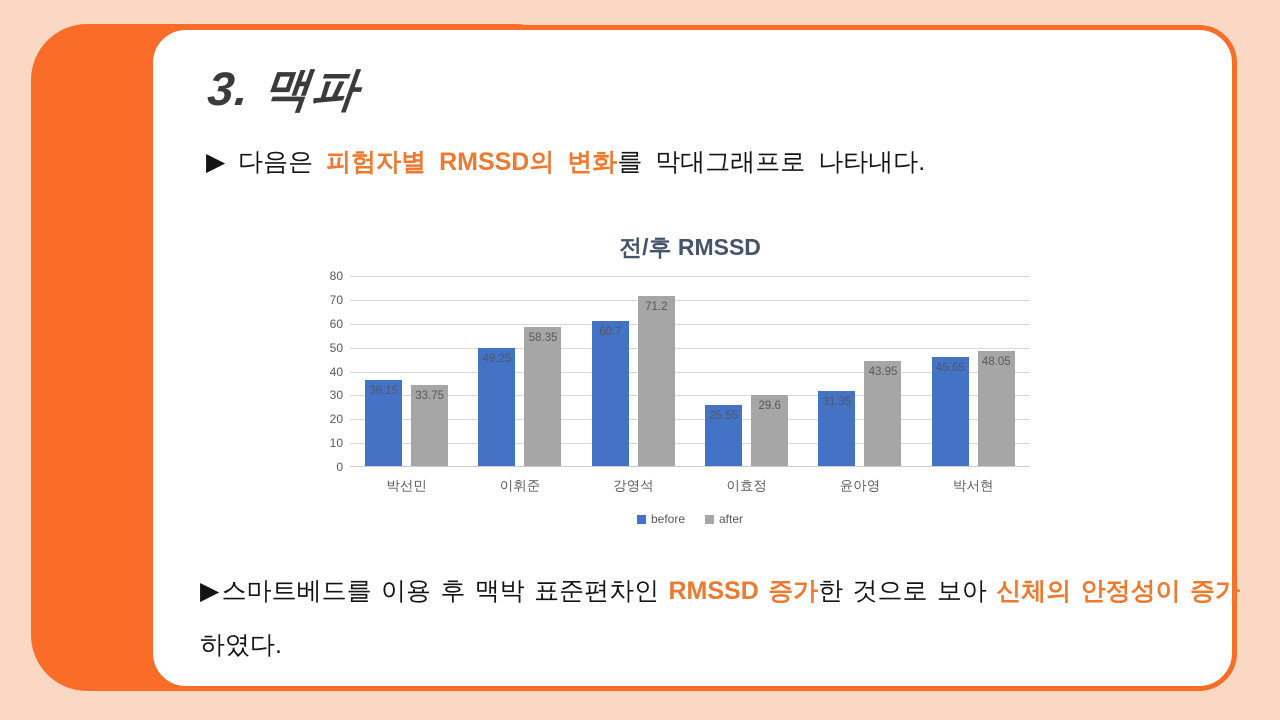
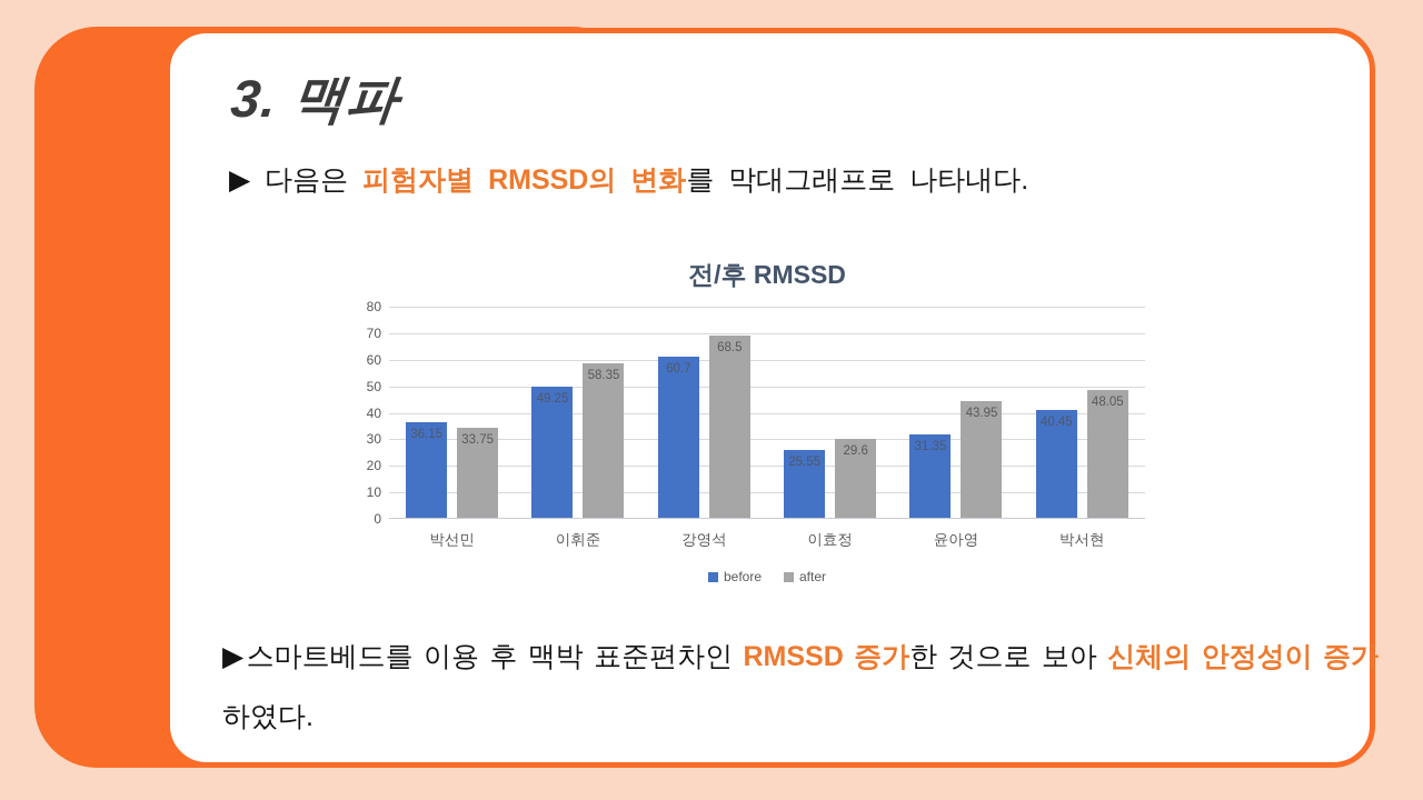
after/강영석: 71.2 -> 68.5
before/박서현: 45.65 -> 40.45
